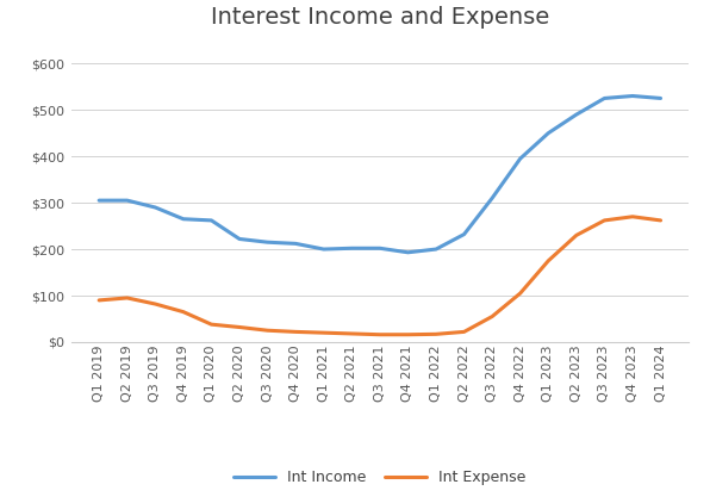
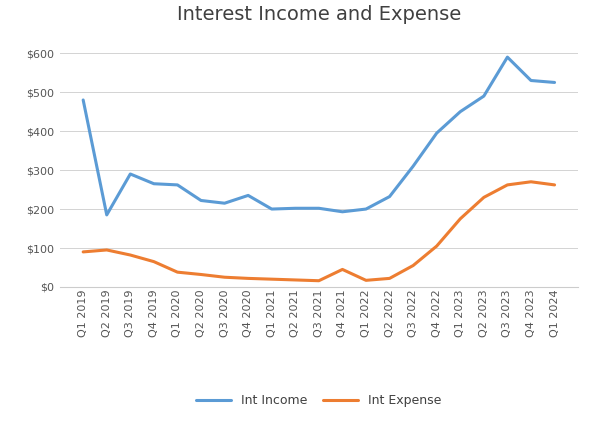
Int Income/Q1 2019: $305 -> $480
Int Income/Q2 2019: $305 -> $185
Int Income/Q4 2020: $212 -> $235
Int Expense/Q4 2021: $16 -> $45
Int Income/Q3 2023: $525 -> $590
